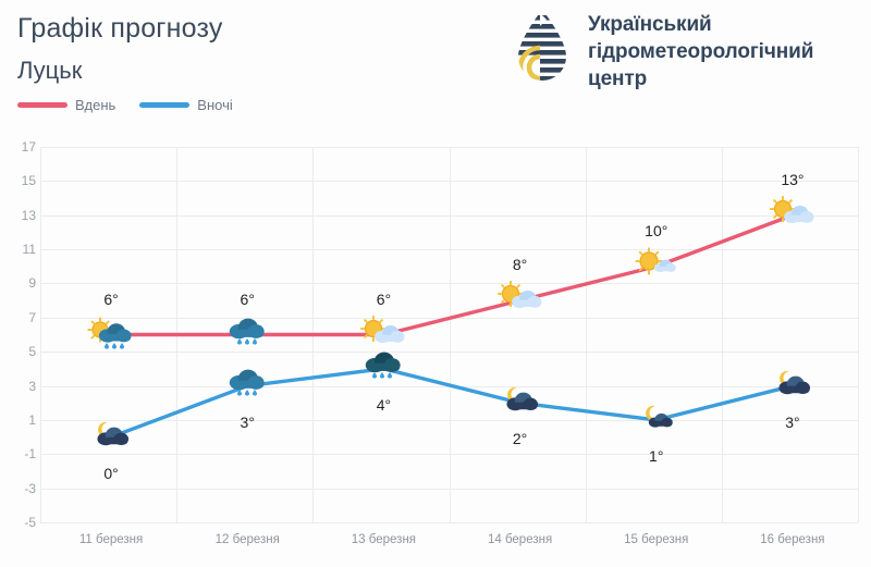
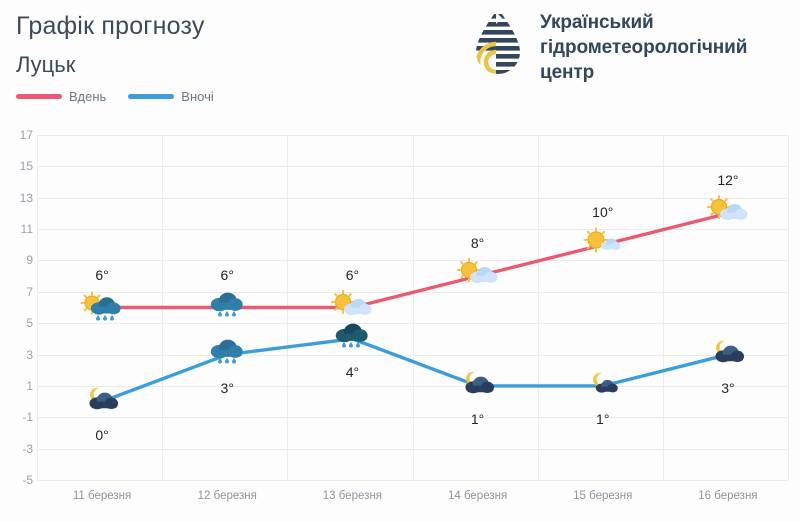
Вночі/14 березня: 2° -> 1°
Вдень/16 березня: 13° -> 12°
